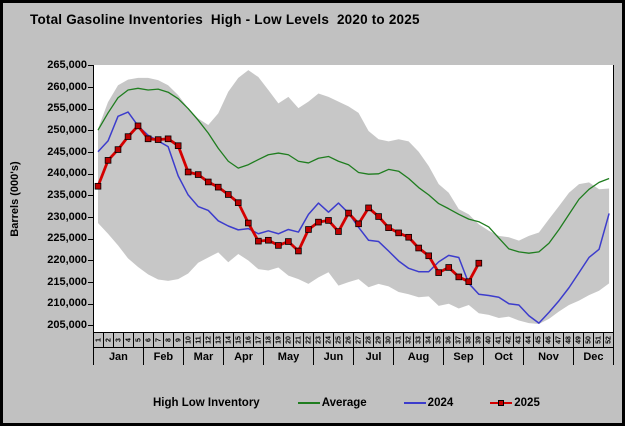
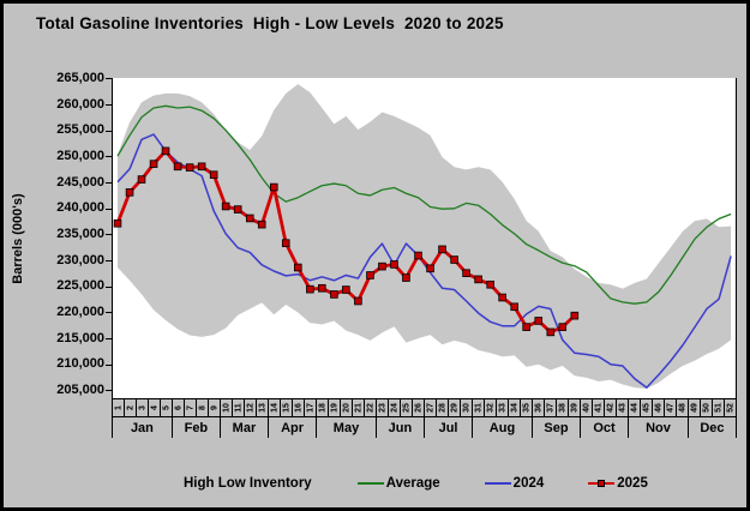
2025/14: 235000 -> 244000
2024/24: 231000 -> 229000
2025/38: 215000 -> 217000
